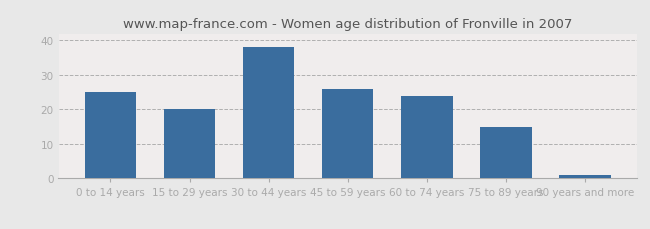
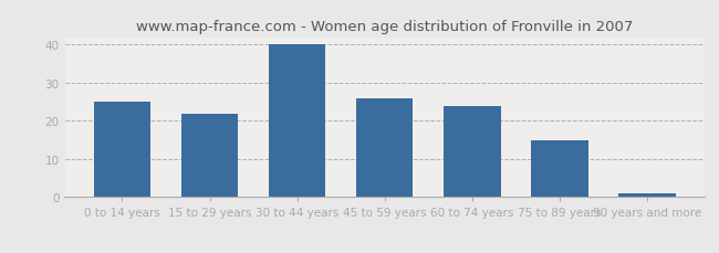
15 to 29 years: 20 -> 22
30 to 44 years: 38 -> 40
